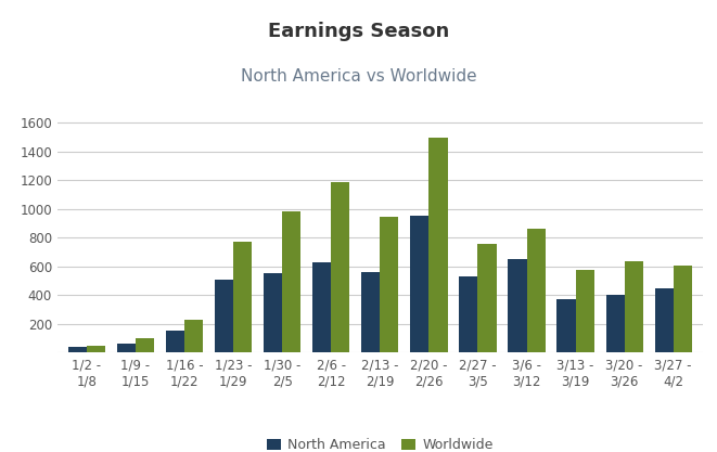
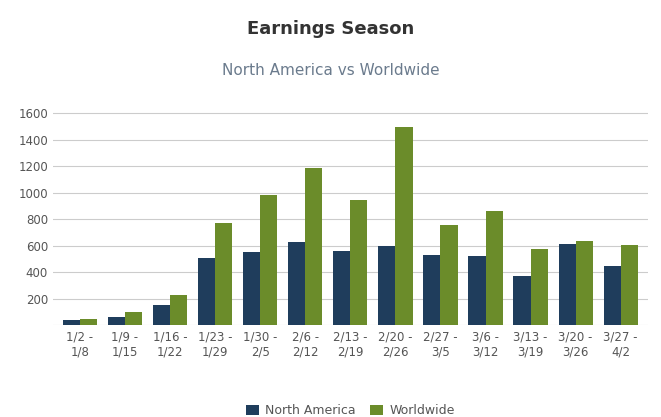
North America/2/20 - 2/26: 960 -> 600
North America/3/6 - 3/12: 650 -> 520
North America/3/20 - 3/26: 400 -> 610
